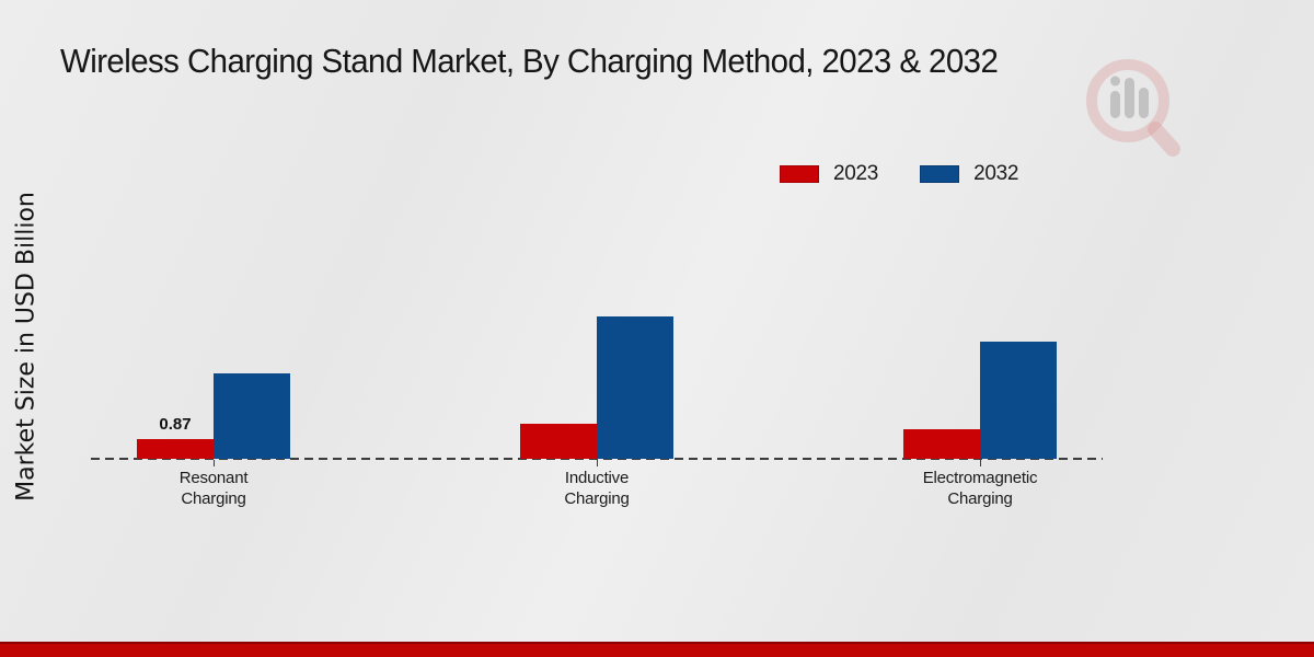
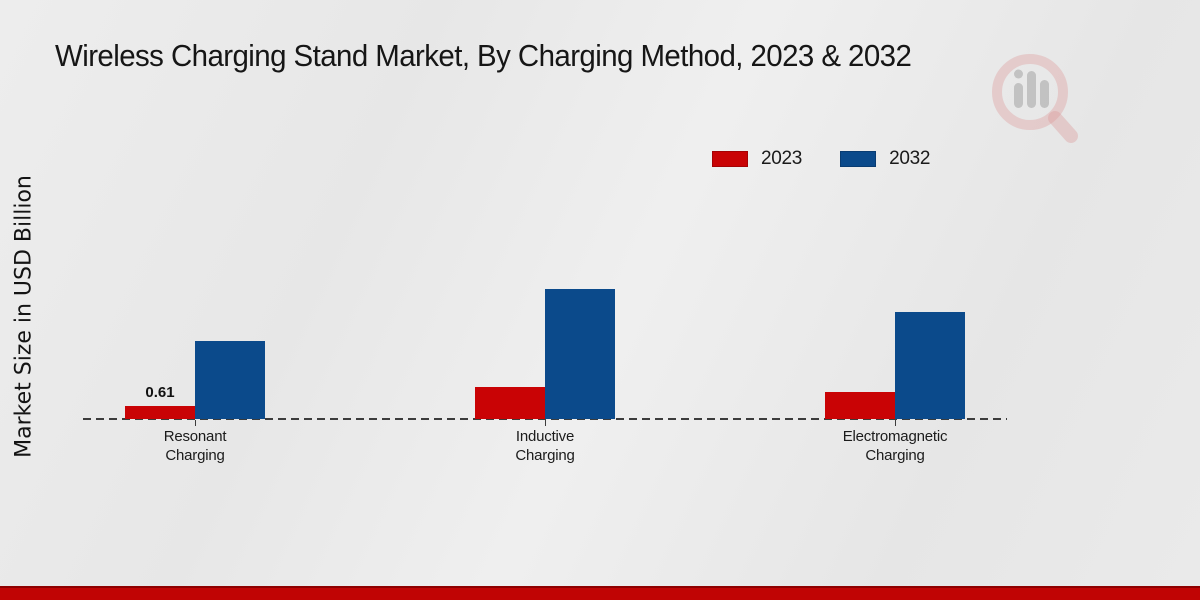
2023/Resonant Charging: 0.87 -> 0.61
